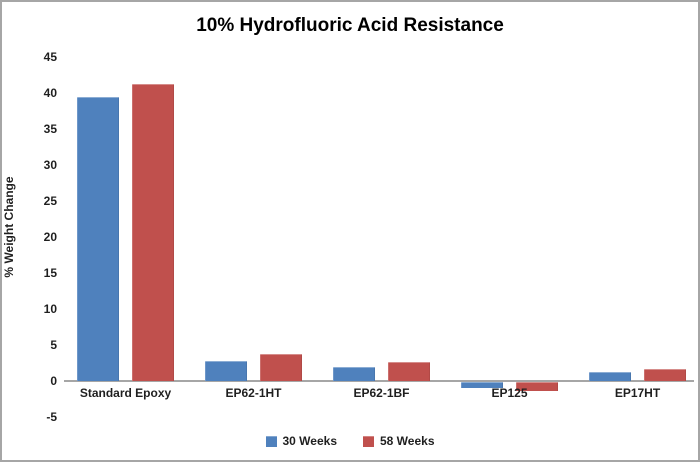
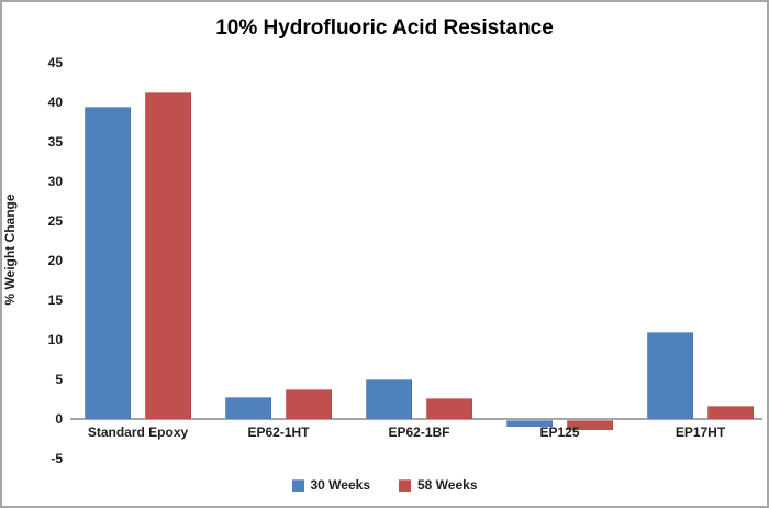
30 Weeks/EP62-1BF: 2 -> 5
30 Weeks/EP17HT: 1 -> 11
